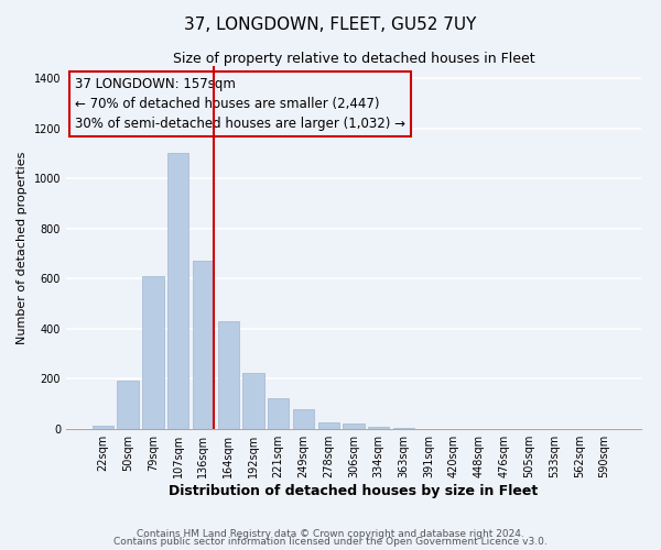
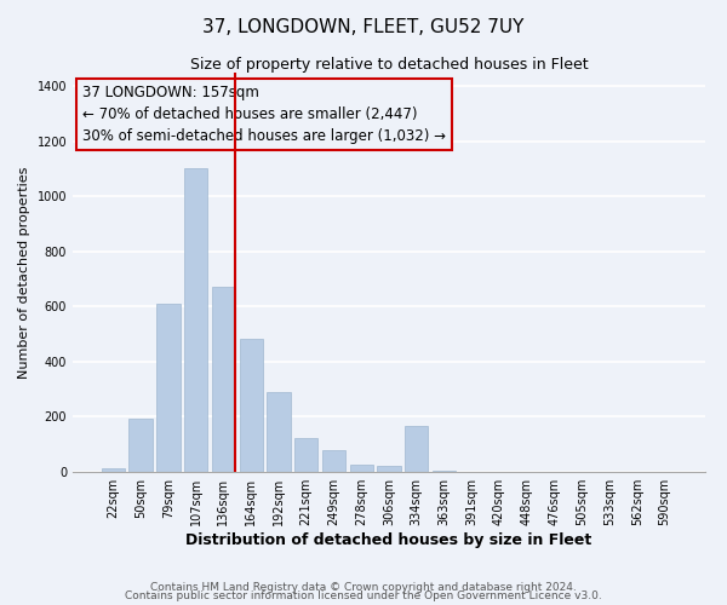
164sqm: 430 -> 485
192sqm: 222 -> 290
334sqm: 8 -> 165
